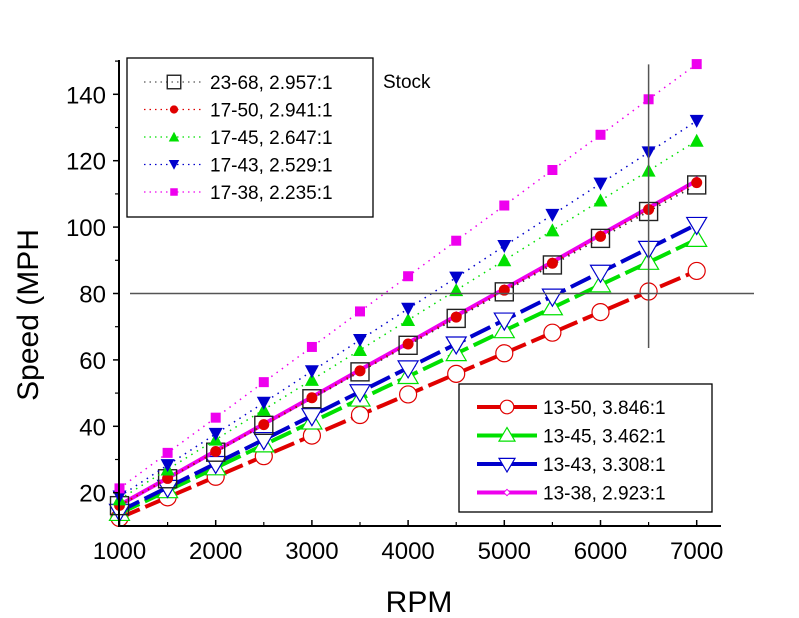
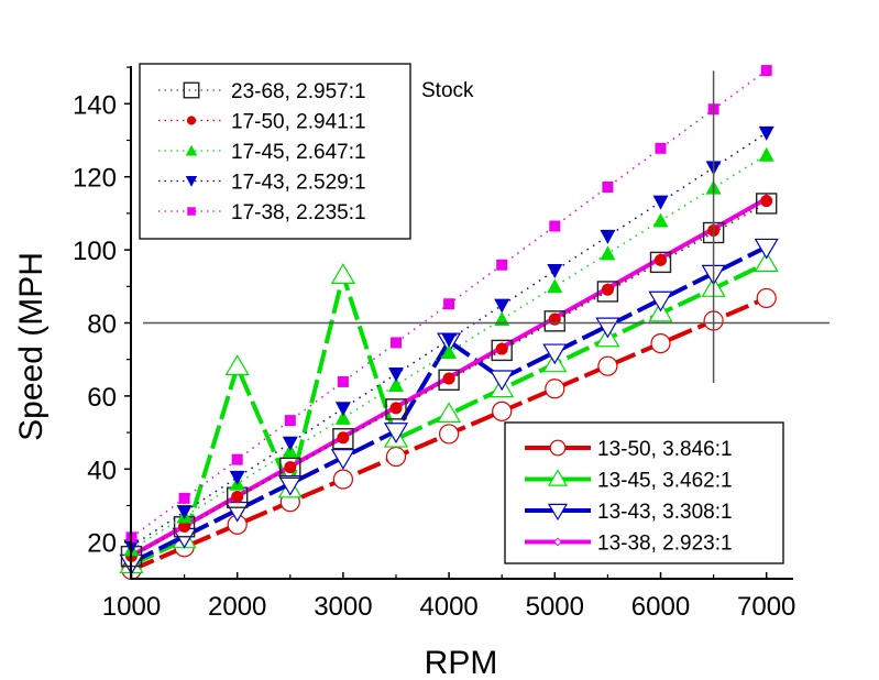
13-45, 3.462:1/2000: 28 -> 68
13-45, 3.462:1/3000: 41 -> 93
13-43, 3.308:1/4000: 58 -> 75
